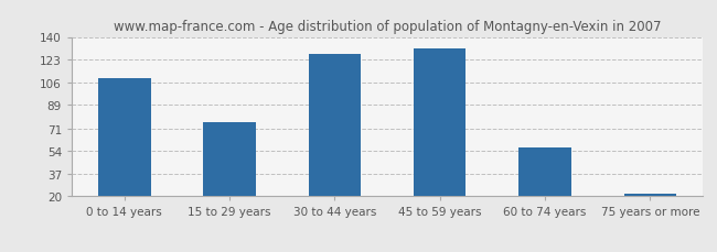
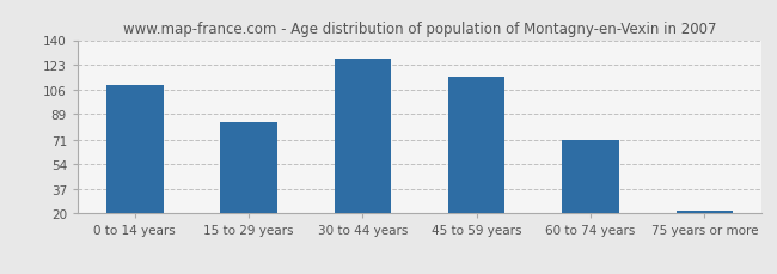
15 to 29 years: 76 -> 83
45 to 59 years: 131 -> 115
60 to 74 years: 57 -> 71
